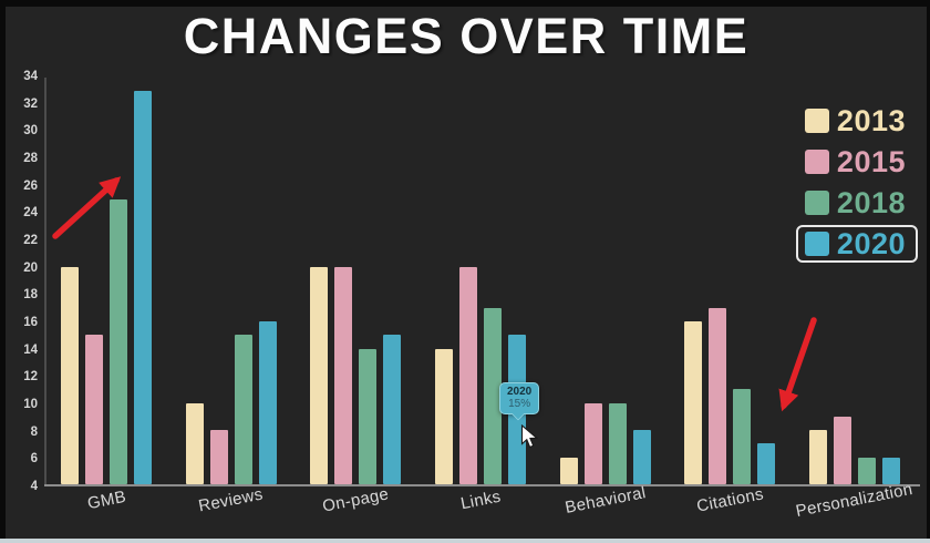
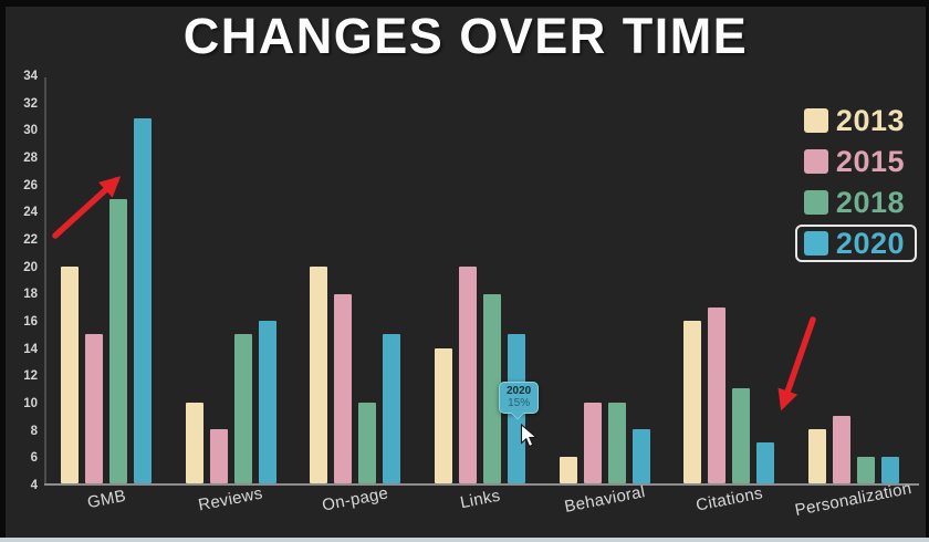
2020/GMB: 33 -> 31
2015/On-page: 20 -> 18
2018/On-page: 14 -> 10
2018/Links: 17 -> 18
